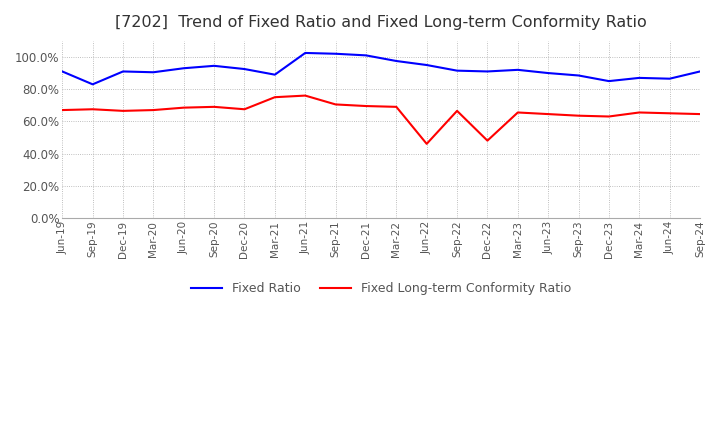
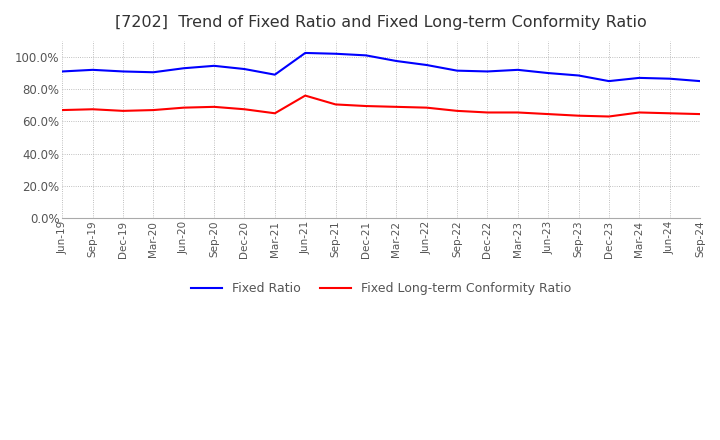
Fixed Ratio/Sep-19: 83% -> 92%
Fixed Long-term Conformity Ratio/Mar-21: 75% -> 65%
Fixed Long-term Conformity Ratio/Jun-22: 46% -> 68%
Fixed Long-term Conformity Ratio/Dec-22: 48% -> 66%
Fixed Ratio/Sep-24: 91% -> 85%
